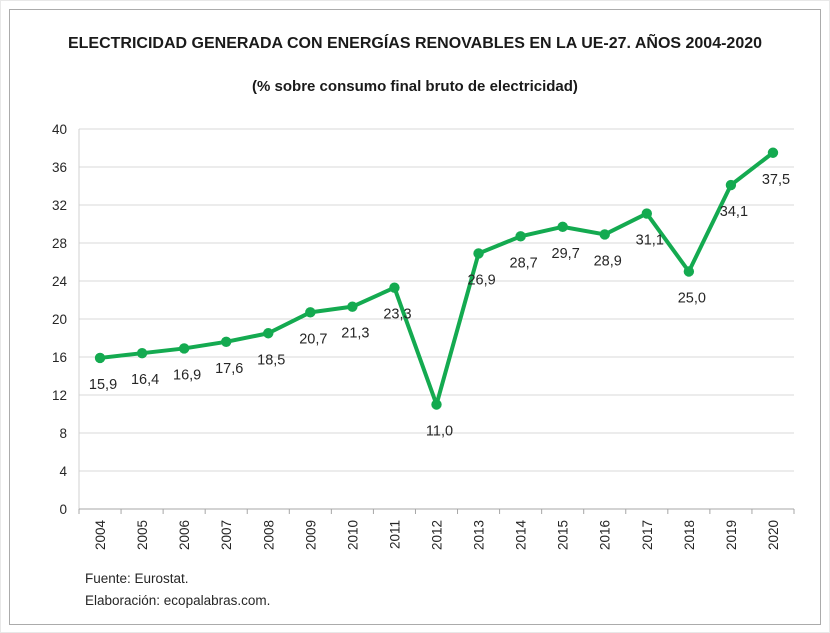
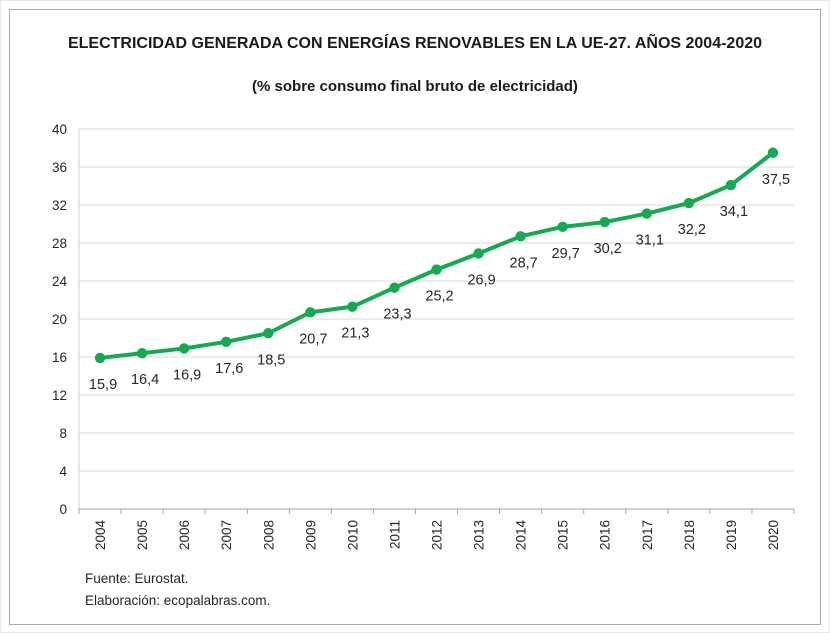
2012: 11,0 -> 25,2
2016: 28,9 -> 30,2
2018: 25,0 -> 32,2
